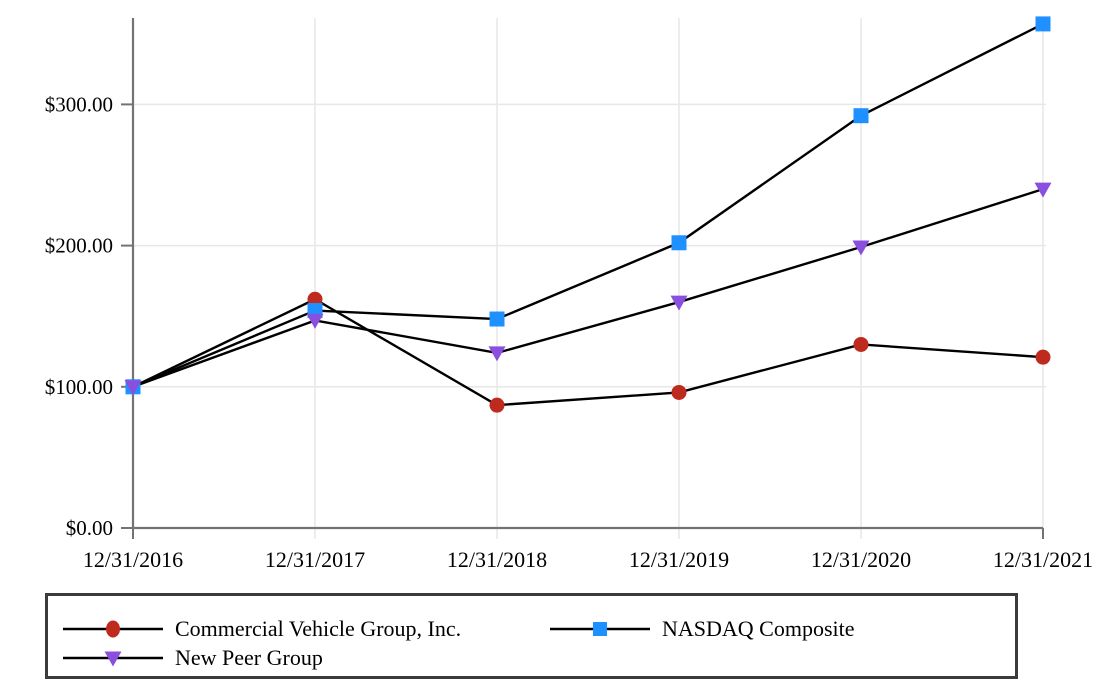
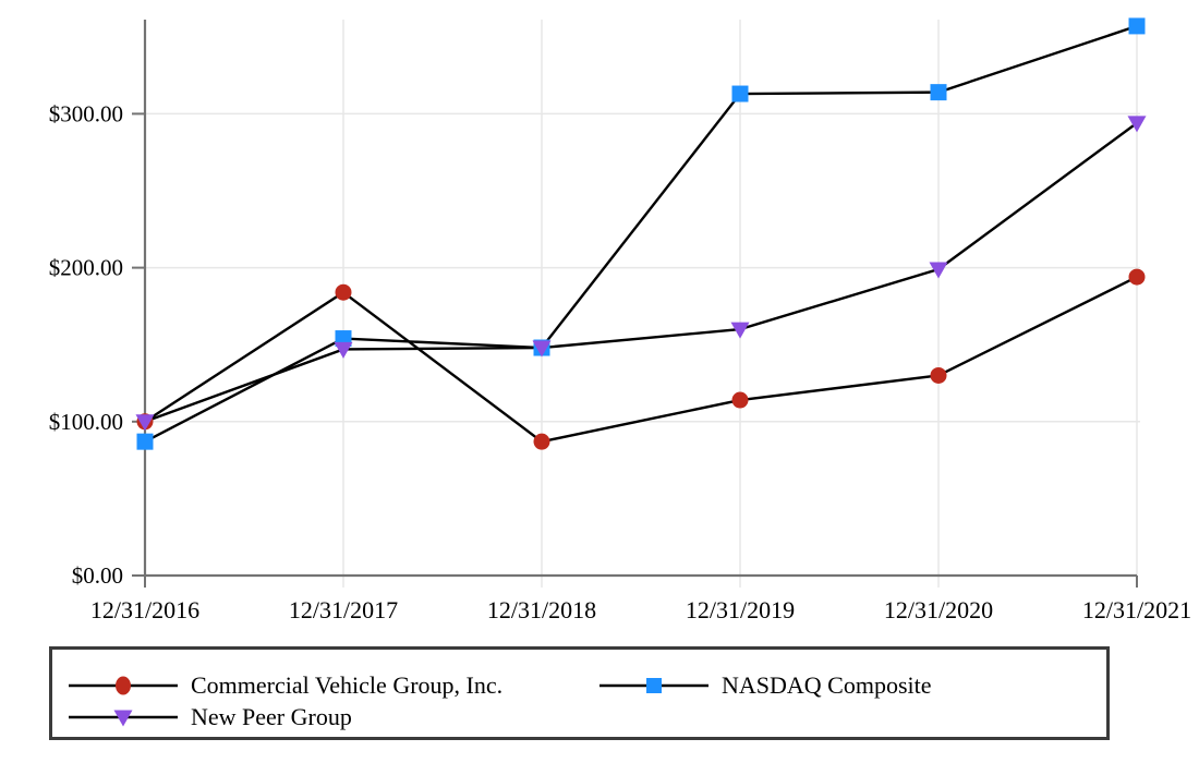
NASDAQ Composite/12/31/2016: $100 -> $87
Commercial Vehicle Group, Inc./12/31/2017: $162 -> $184
New Peer Group/12/31/2018: $124 -> $148
Commercial Vehicle Group, Inc./12/31/2019: $96 -> $114
NASDAQ Composite/12/31/2019: $202 -> $313
NASDAQ Composite/12/31/2020: $292 -> $314
Commercial Vehicle Group, Inc./12/31/2021: $121 -> $194
New Peer Group/12/31/2021: $240 -> $294
